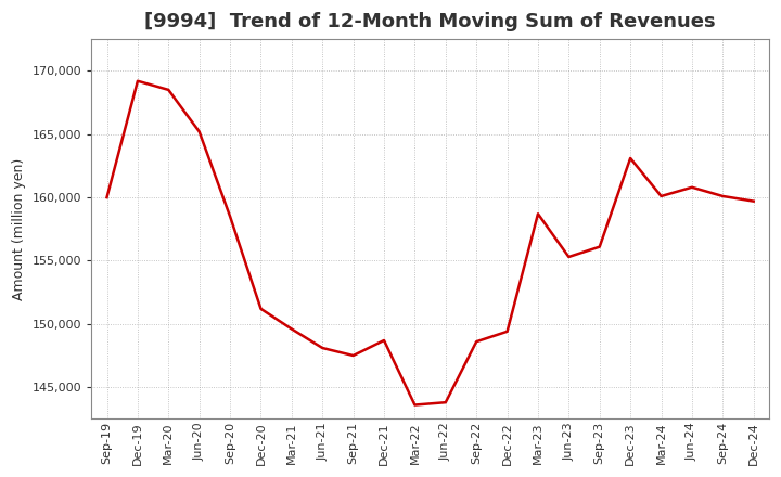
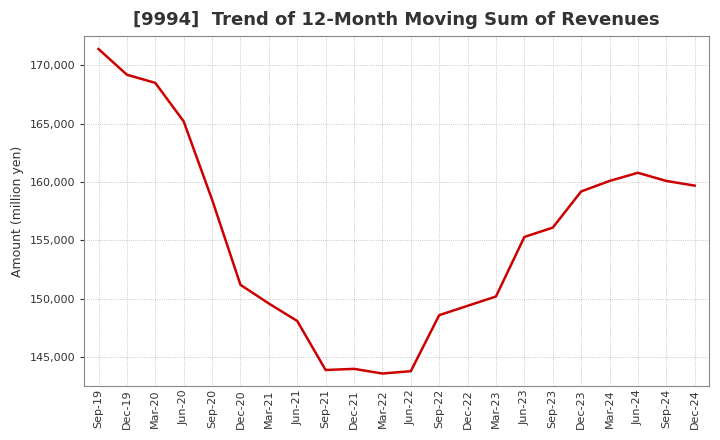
Sep-19: 160,000 -> 171,400
Sep-21: 147,500 -> 143,900
Dec-21: 148,700 -> 144,000
Mar-23: 158,700 -> 150,200
Dec-23: 163,100 -> 159,200
